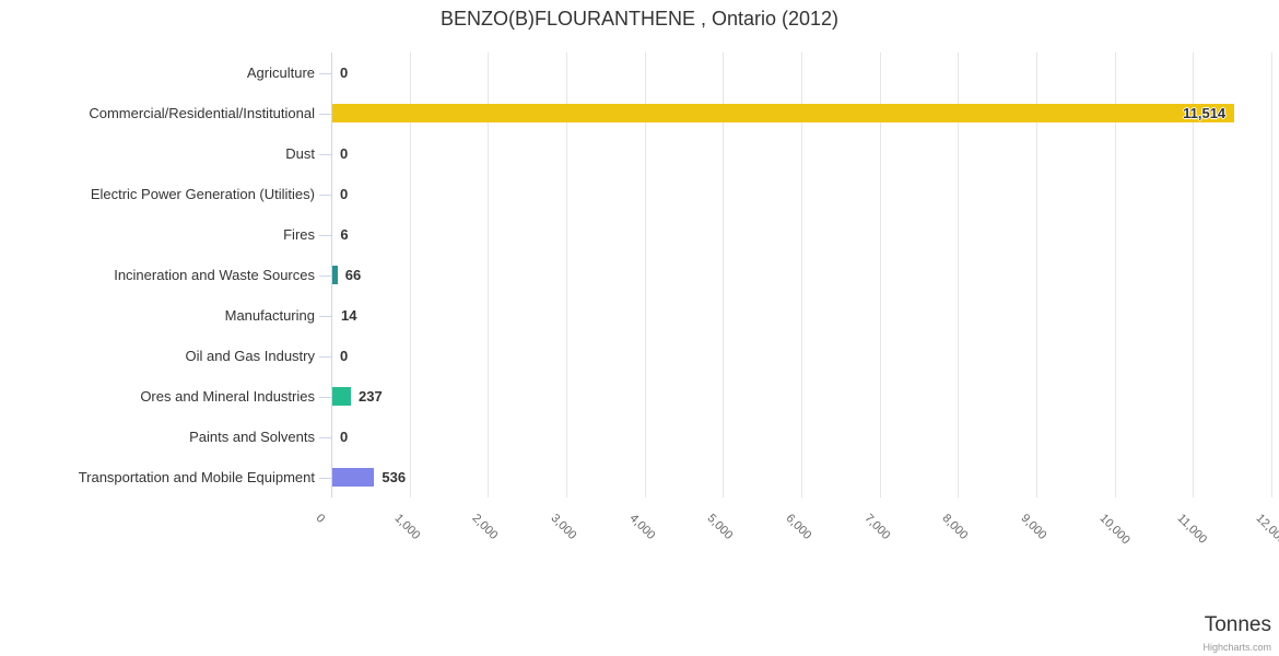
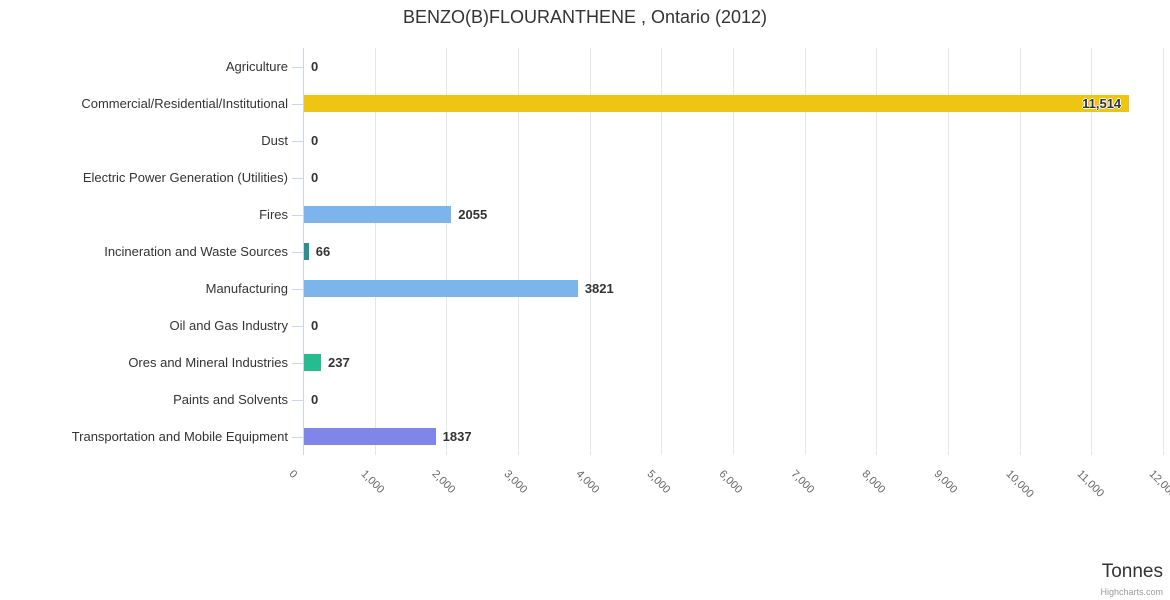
Fires: 6 -> 2055
Manufacturing: 14 -> 3821
Transportation and Mobile Equipment: 536 -> 1837
